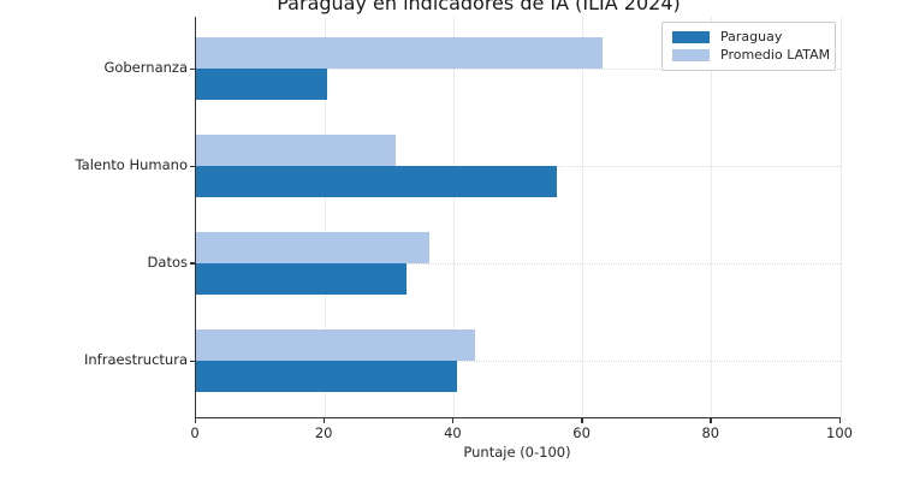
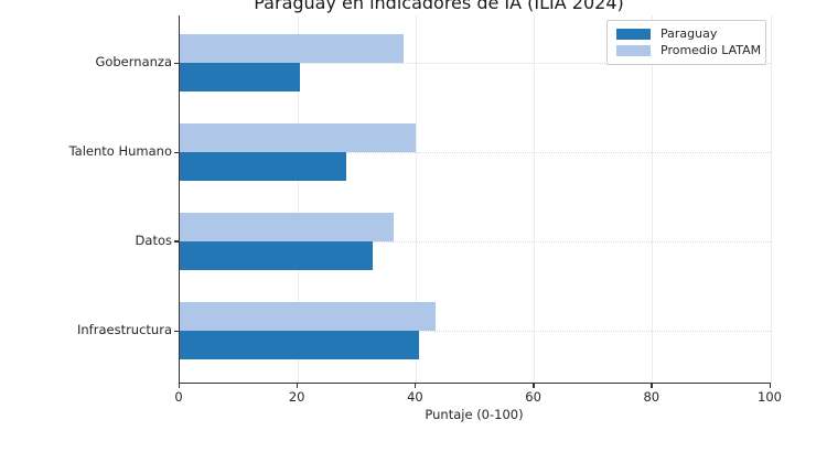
Promedio LATAM/Gobernanza: 63 -> 38
Paraguay/Talento Humano: 56 -> 28
Promedio LATAM/Talento Humano: 31 -> 40
